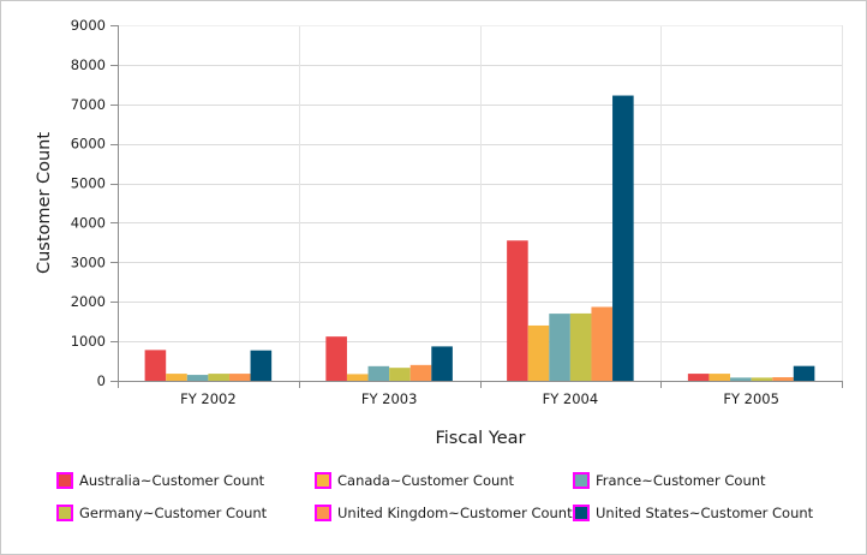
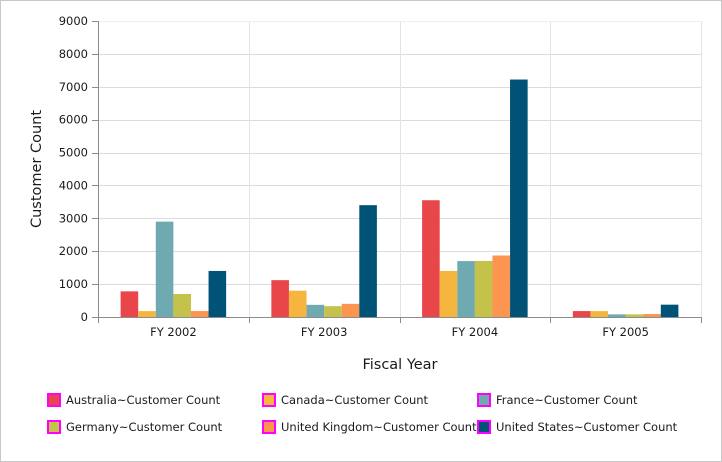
France~Customer Count/FY 2002: 200 -> 2900
Germany~Customer Count/FY 2002: 200 -> 700
United States~Customer Count/FY 2002: 800 -> 1400
Canada~Customer Count/FY 2003: 200 -> 800
United States~Customer Count/FY 2003: 900 -> 3400
